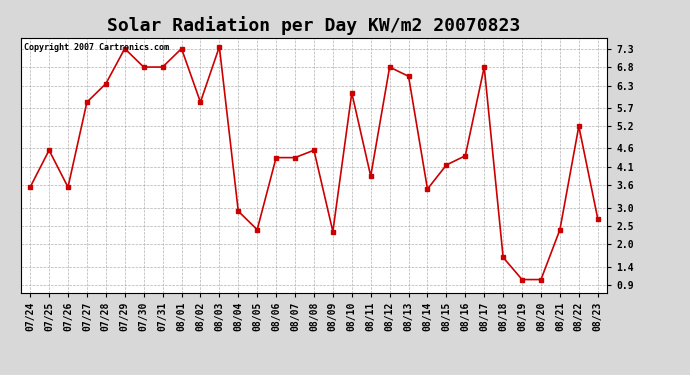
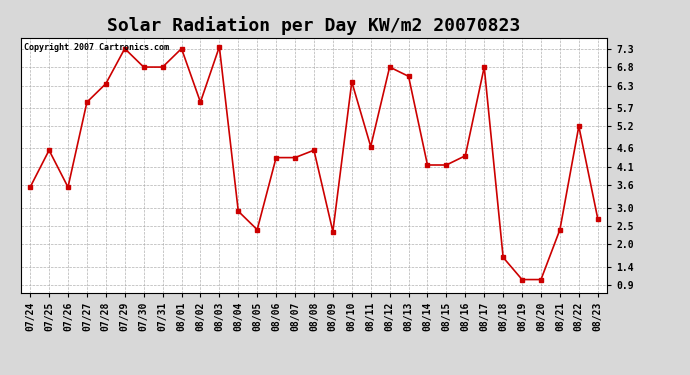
08/10: 6.10 -> 6.40
08/11: 3.85 -> 4.65
08/14: 3.50 -> 4.15
